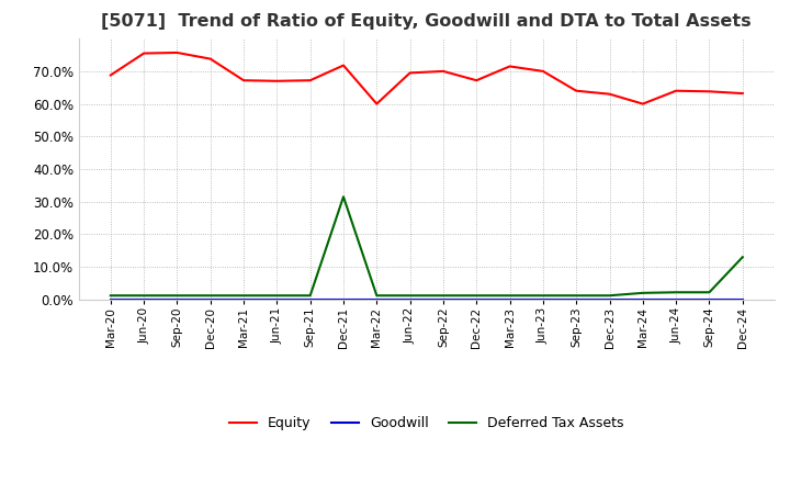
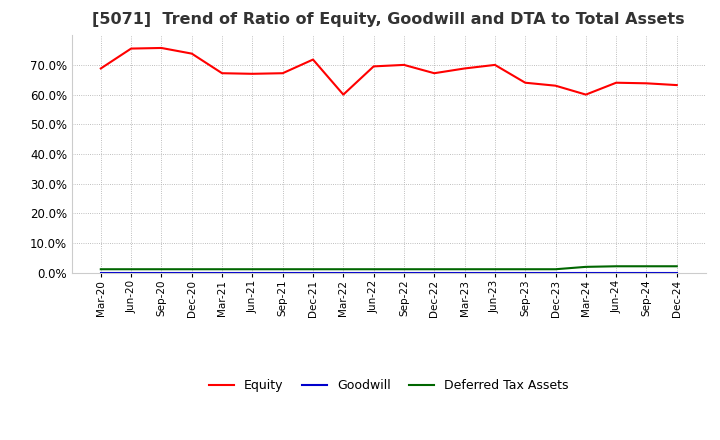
Deferred Tax Assets/Dec-21: 31.5% -> 1.2%
Equity/Mar-23: 71.5% -> 68.8%
Deferred Tax Assets/Dec-24: 13.0% -> 2.2%
